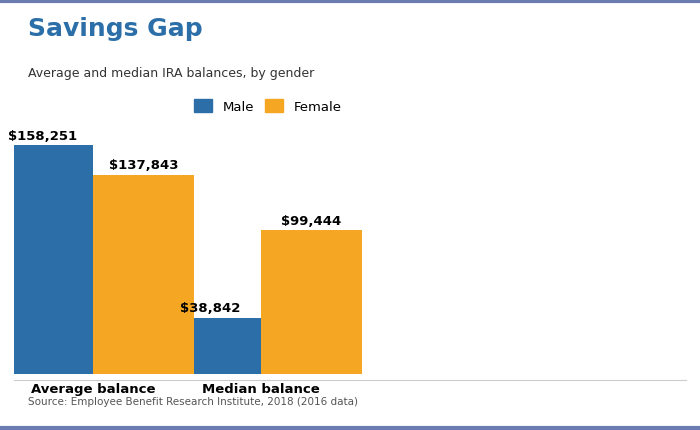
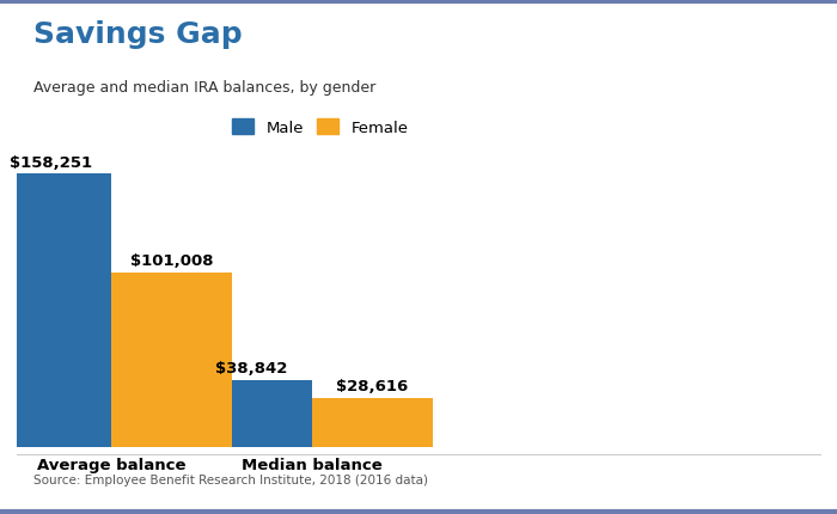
Female/Average balance: $137,843 -> $101,008
Female/Median balance: $99,444 -> $28,616
